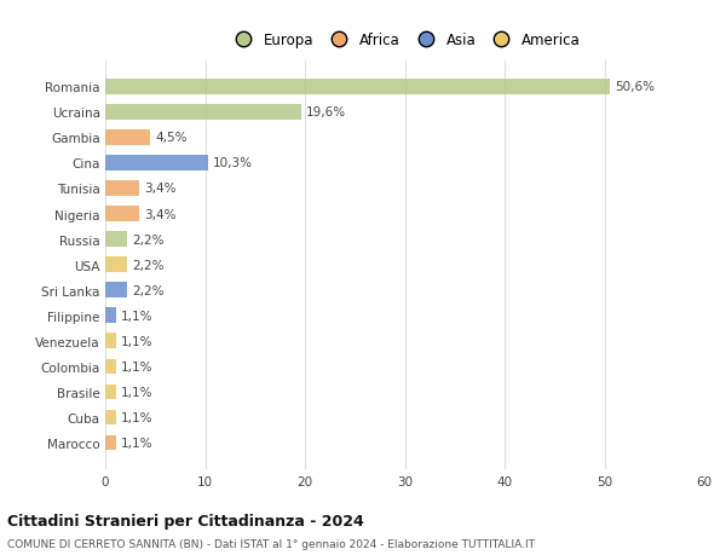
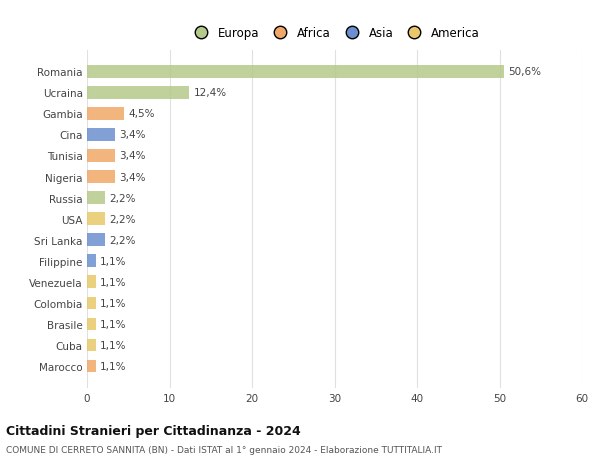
Ucraina: 19,6% -> 12,4%
Cina: 10,3% -> 3,4%
